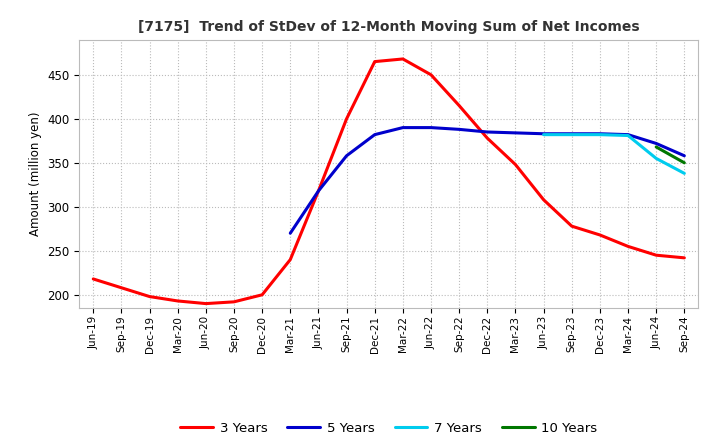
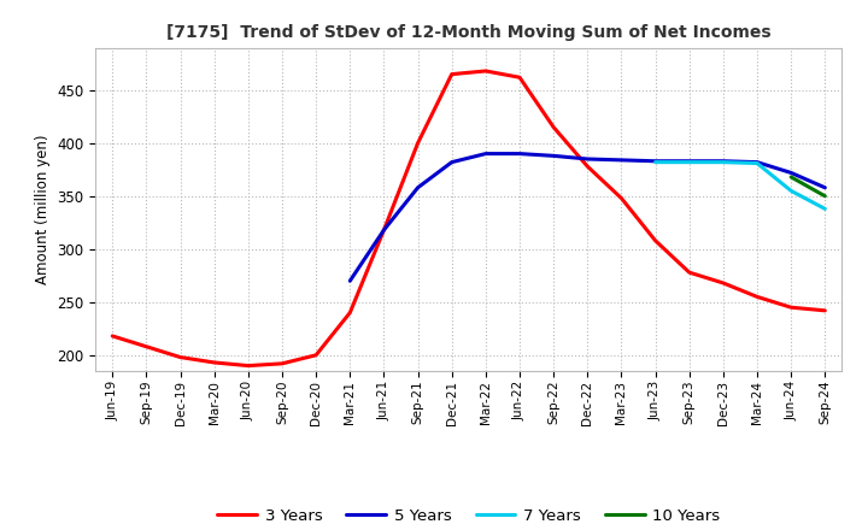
3 Years/Jun-22: 450 -> 462
